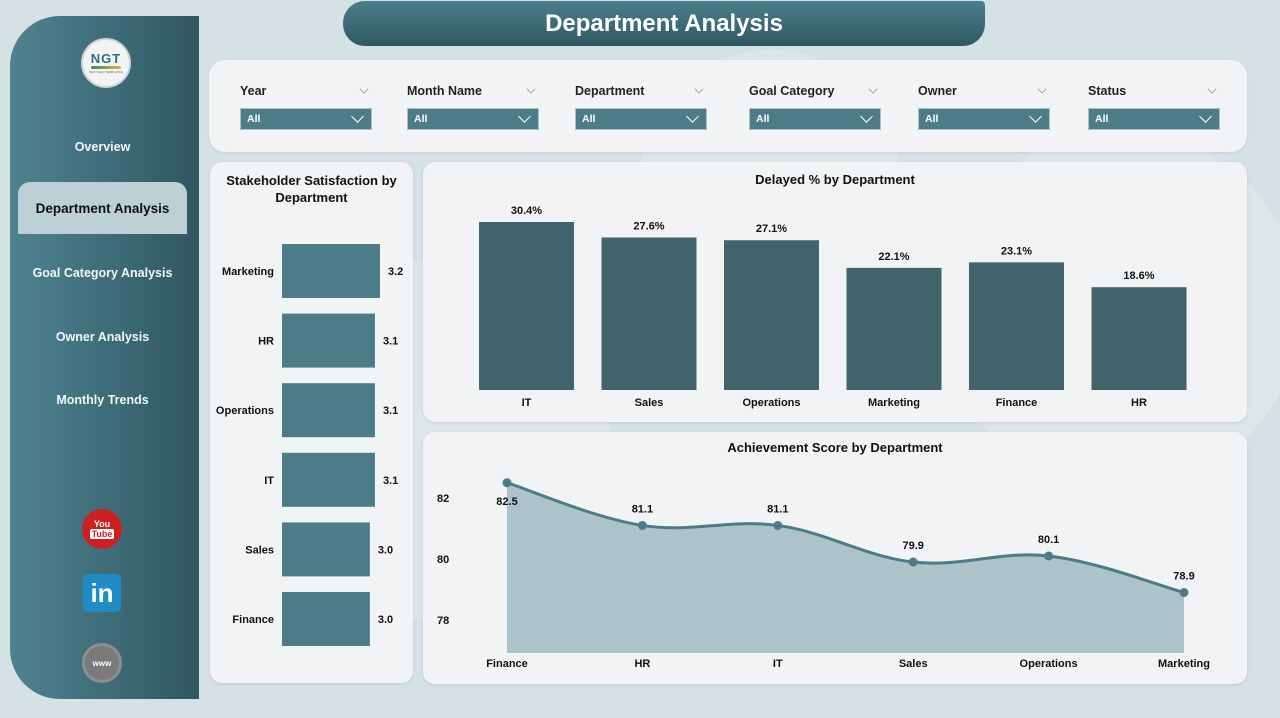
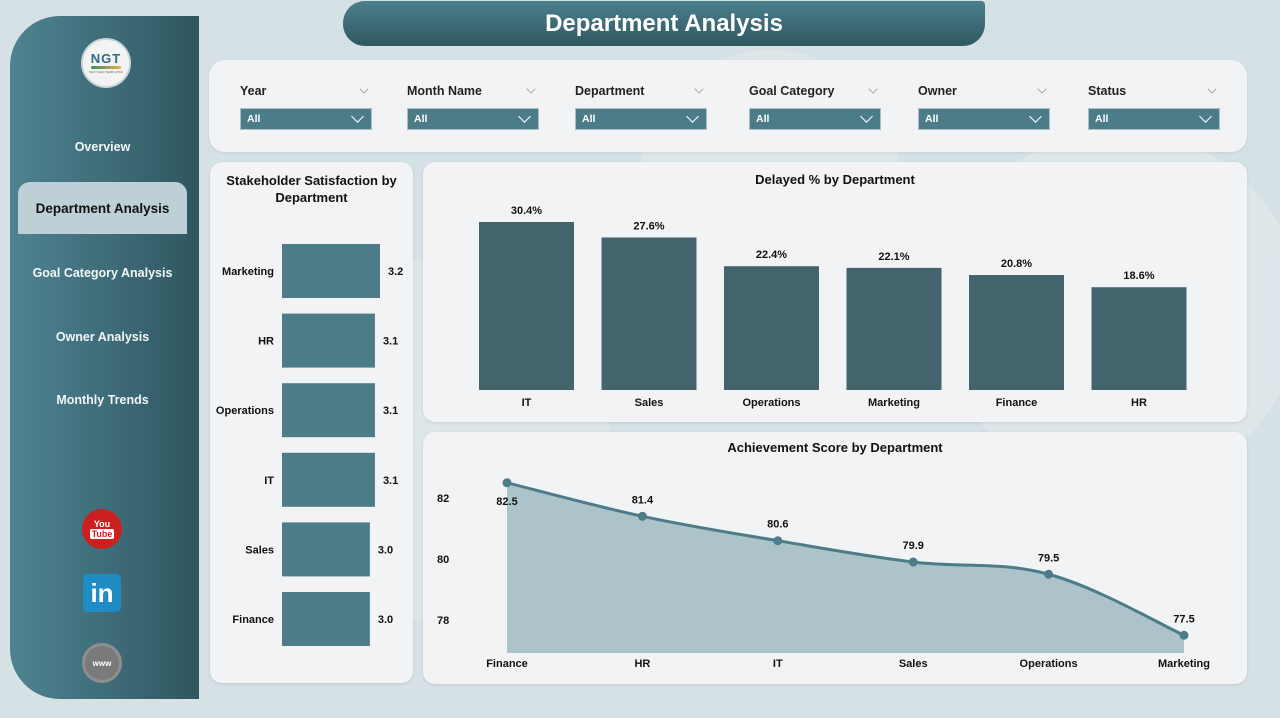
Delayed % by Department/Operations: 27.1% -> 22.4%
Delayed % by Department/Finance: 23.1% -> 20.8%
Achievement Score by Department/HR: 81.1 -> 81.4
Achievement Score by Department/IT: 81.1 -> 80.6
Achievement Score by Department/Operations: 80.1 -> 79.5
Achievement Score by Department/Marketing: 78.9 -> 77.5
